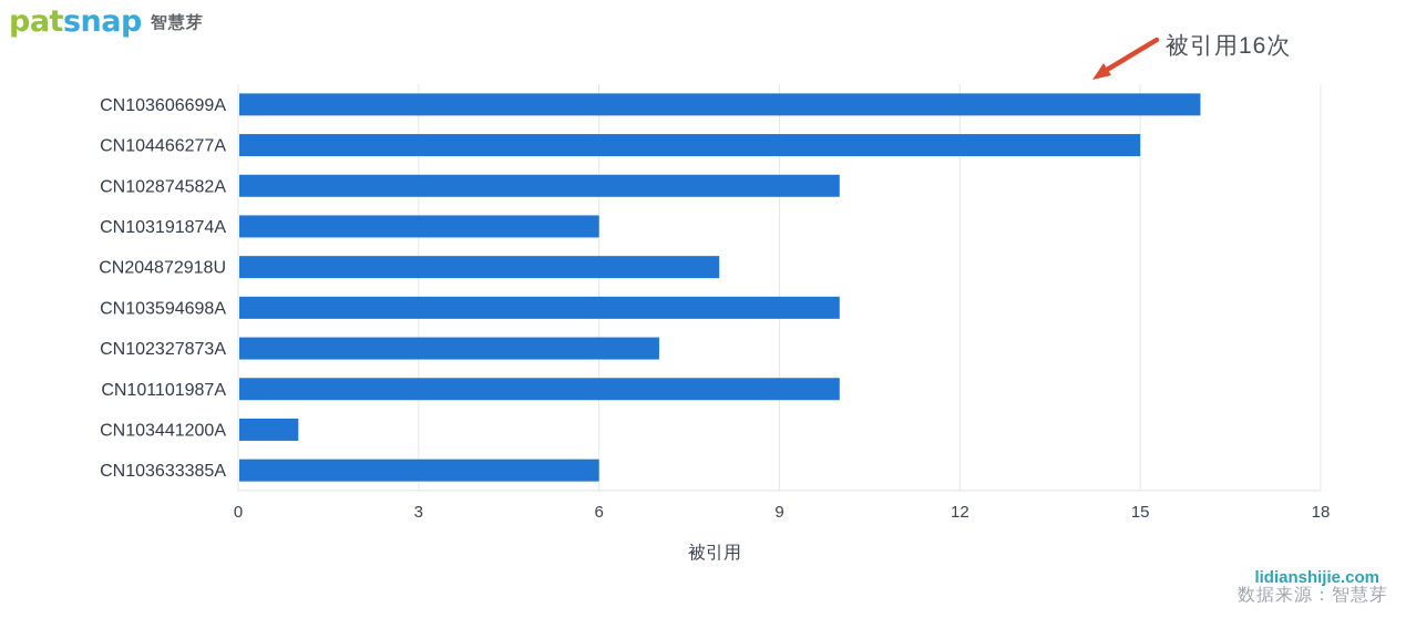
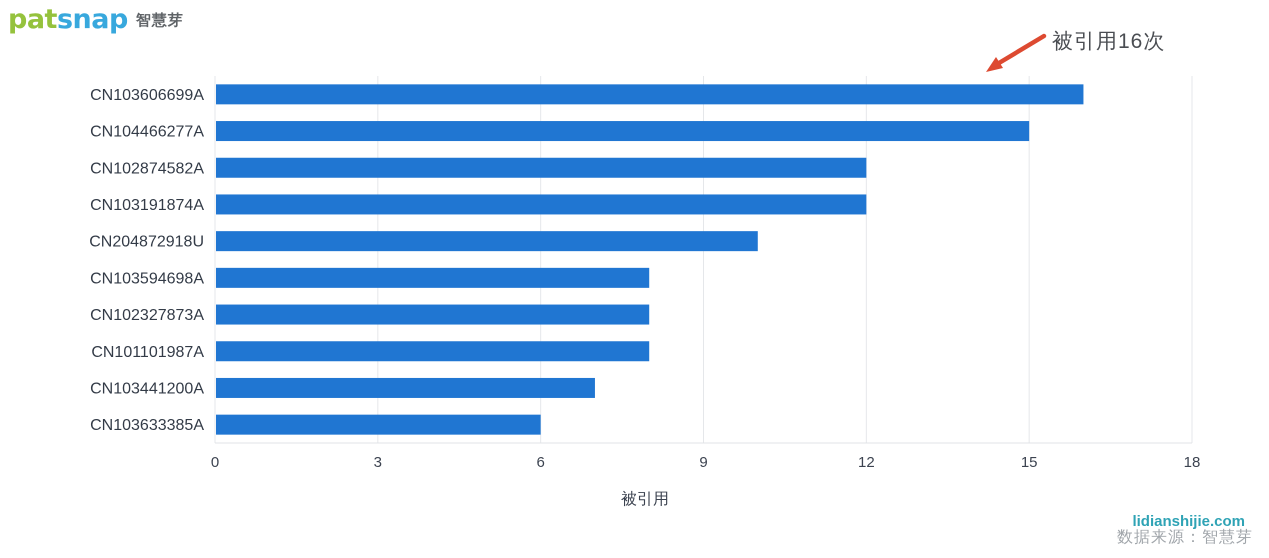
CN102874582A: 10 -> 12
CN103191874A: 6 -> 12
CN204872918U: 8 -> 10
CN103594698A: 10 -> 8
CN102327873A: 7 -> 8
CN101101987A: 10 -> 8
CN103441200A: 1 -> 7
